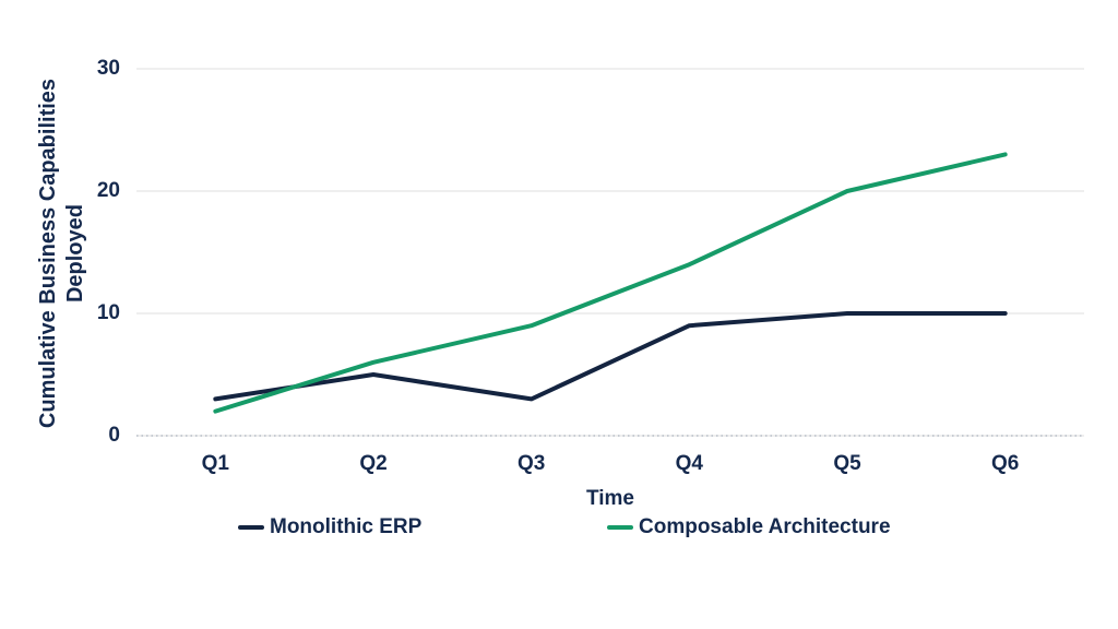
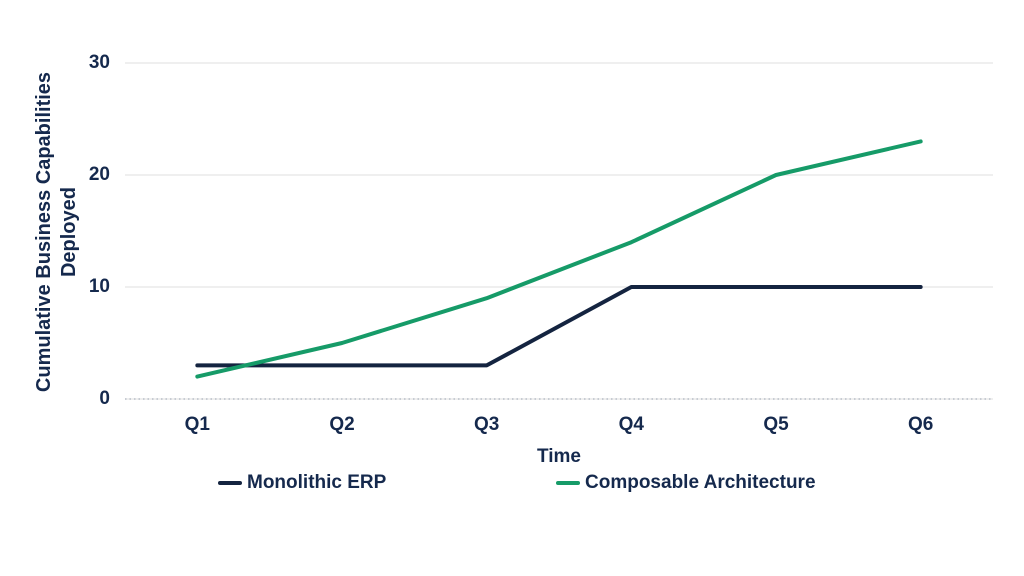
Monolithic ERP/Q2: 5 -> 3
Composable Architecture/Q2: 6 -> 5
Monolithic ERP/Q4: 9 -> 10
